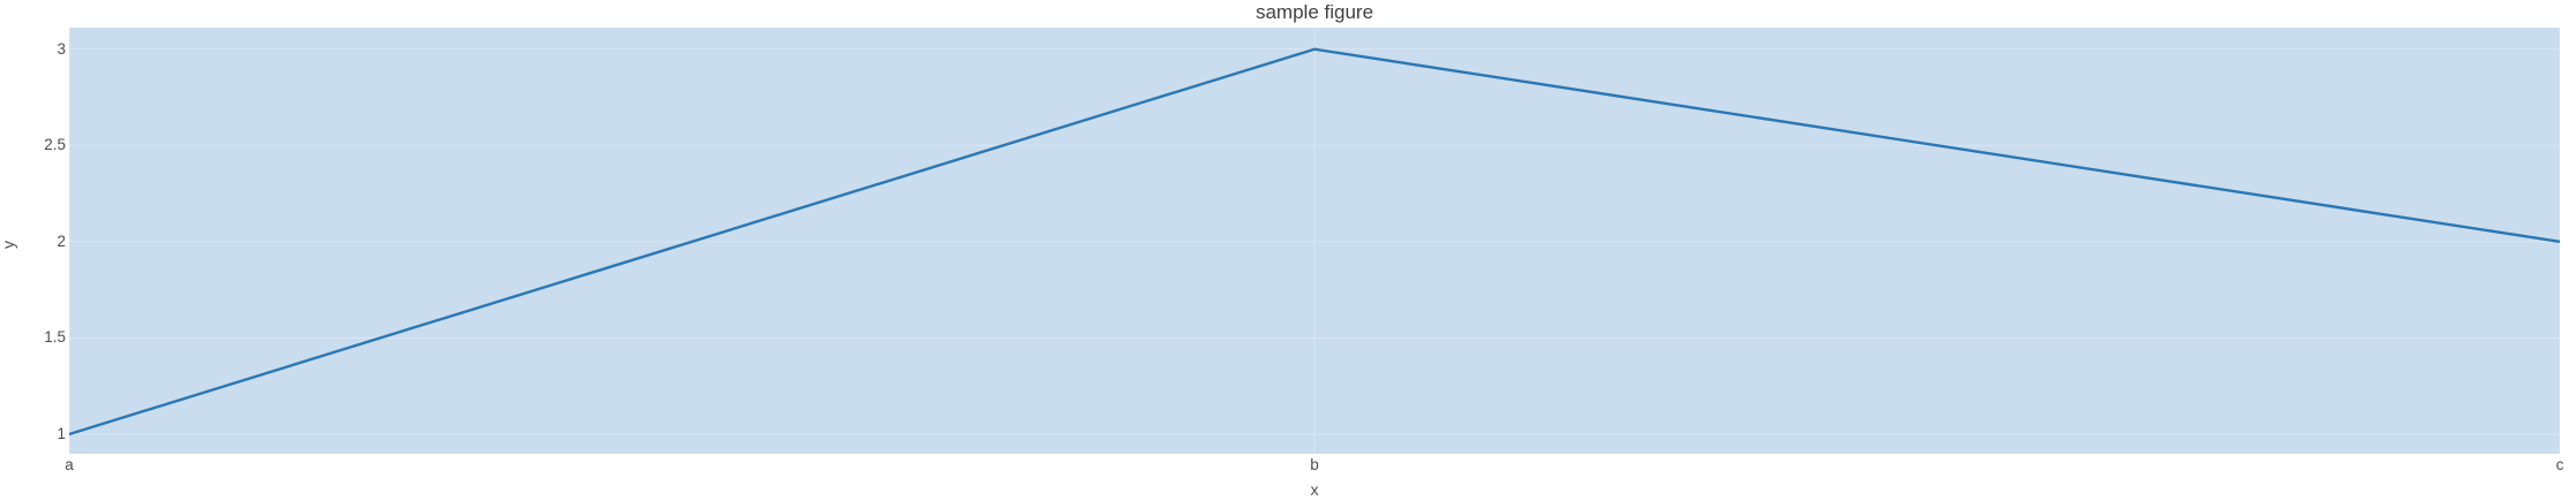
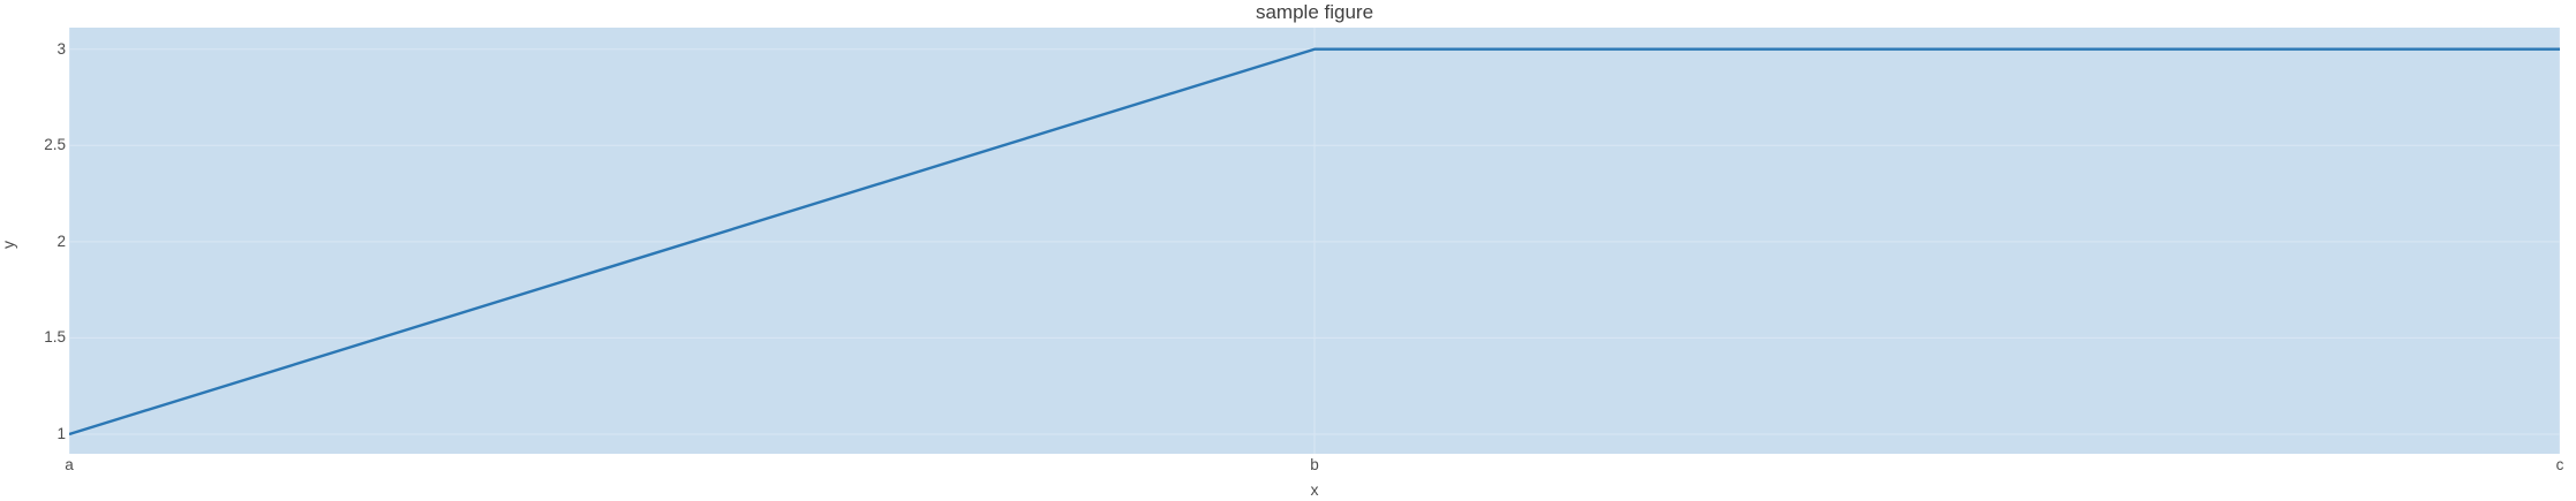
c: 2 -> 3
